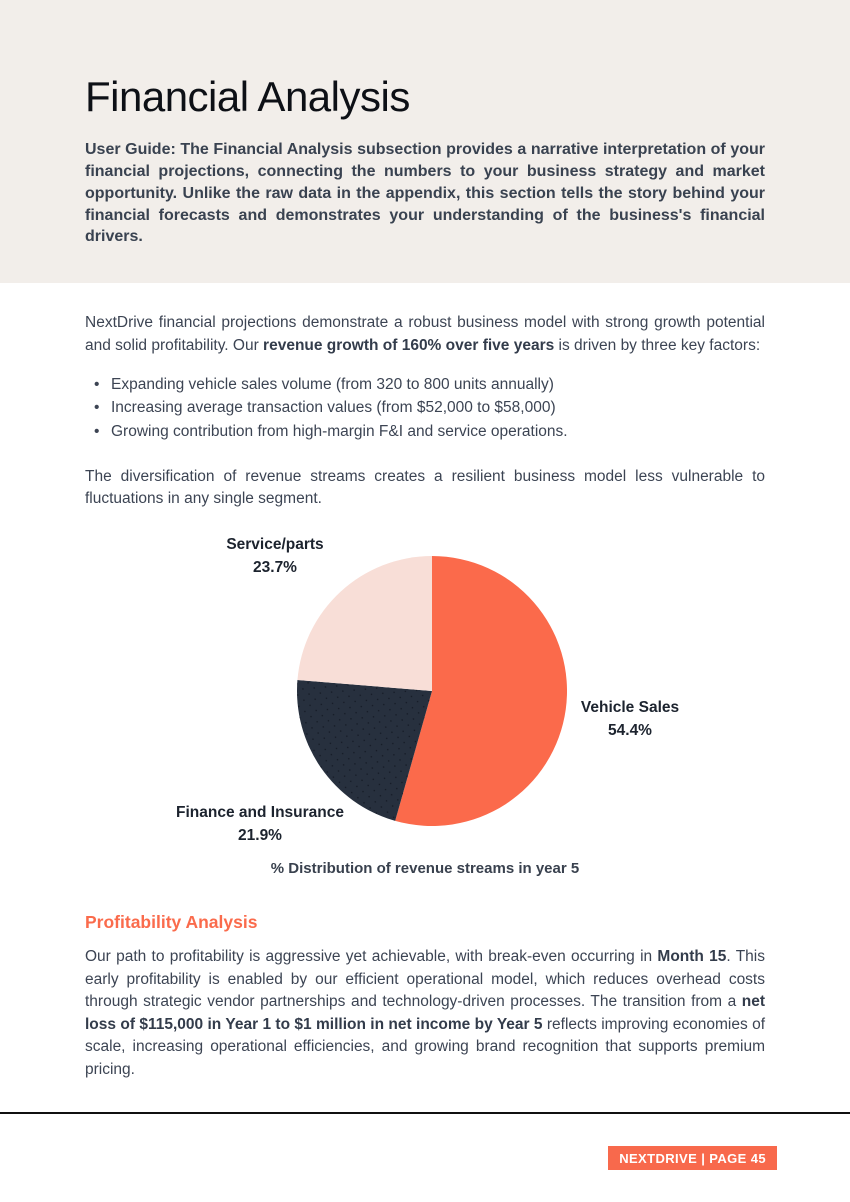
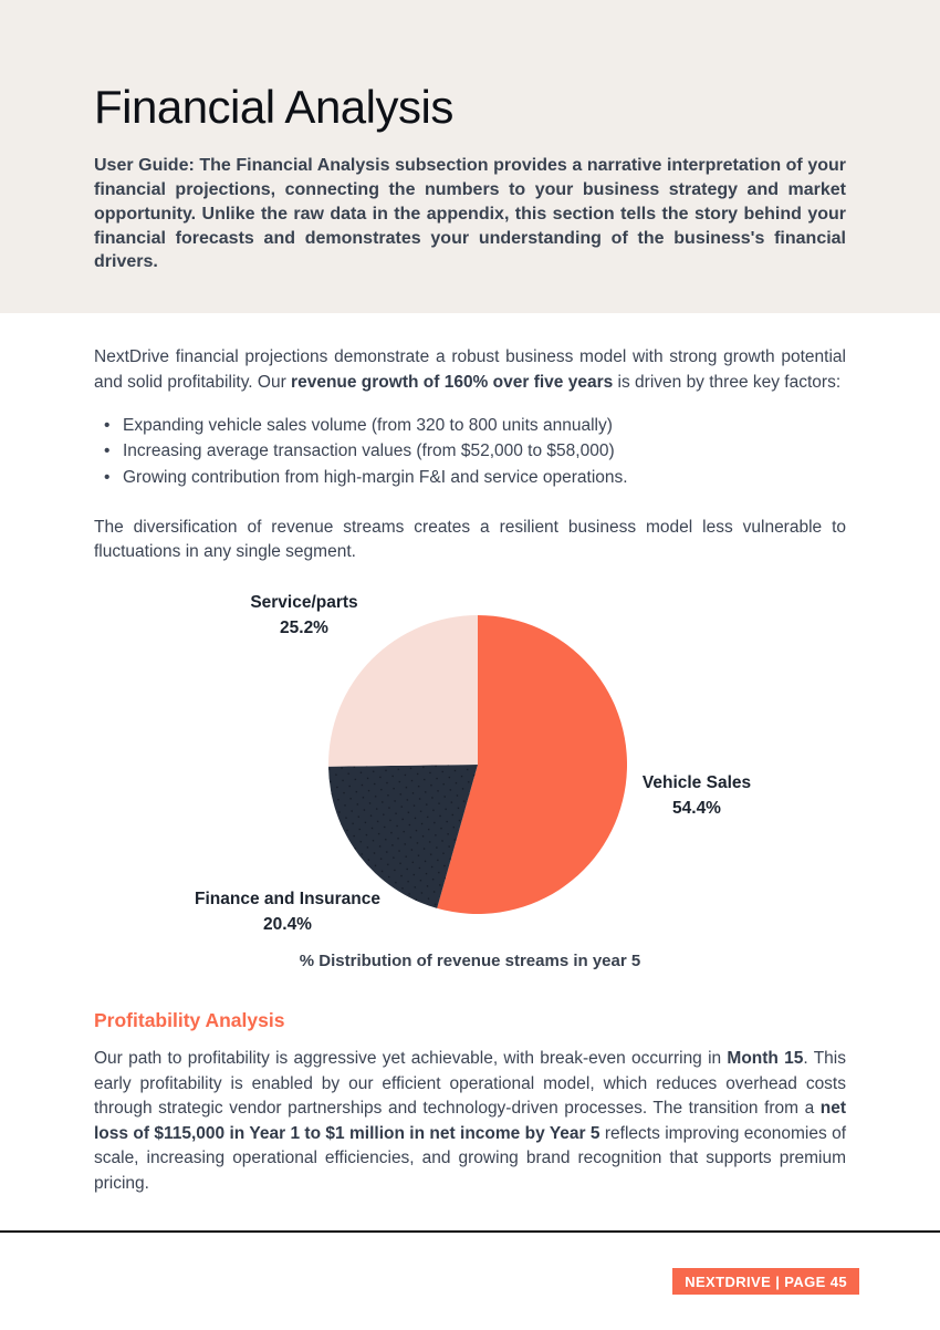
Finance and Insurance: 21.9% -> 20.4%
Service/parts: 23.7% -> 25.2%
